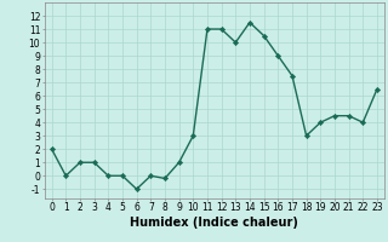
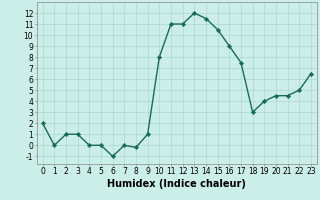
10: 3.0 -> 8.0
13: 10.0 -> 12.0
22: 4.0 -> 5.0
